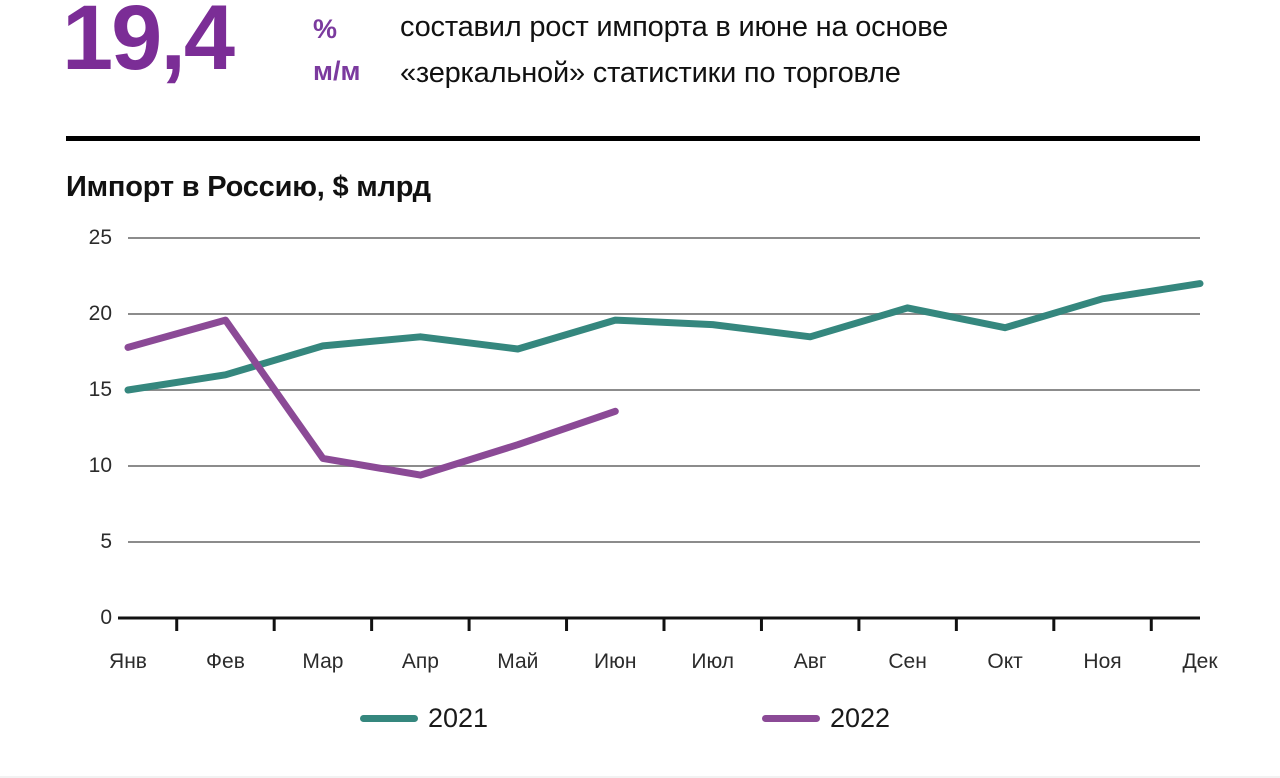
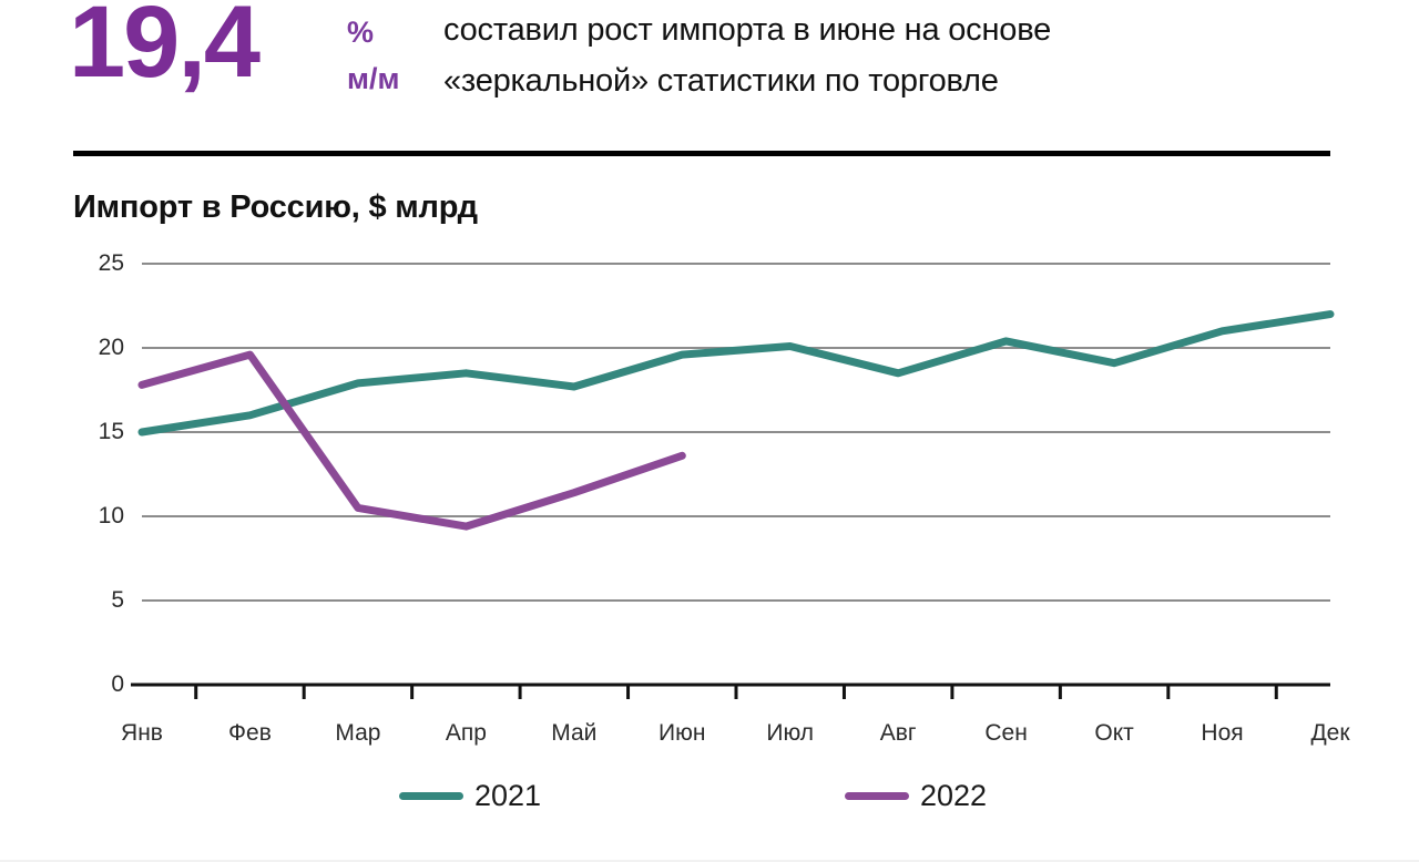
2021/Июл: 19.3 -> 20.1
